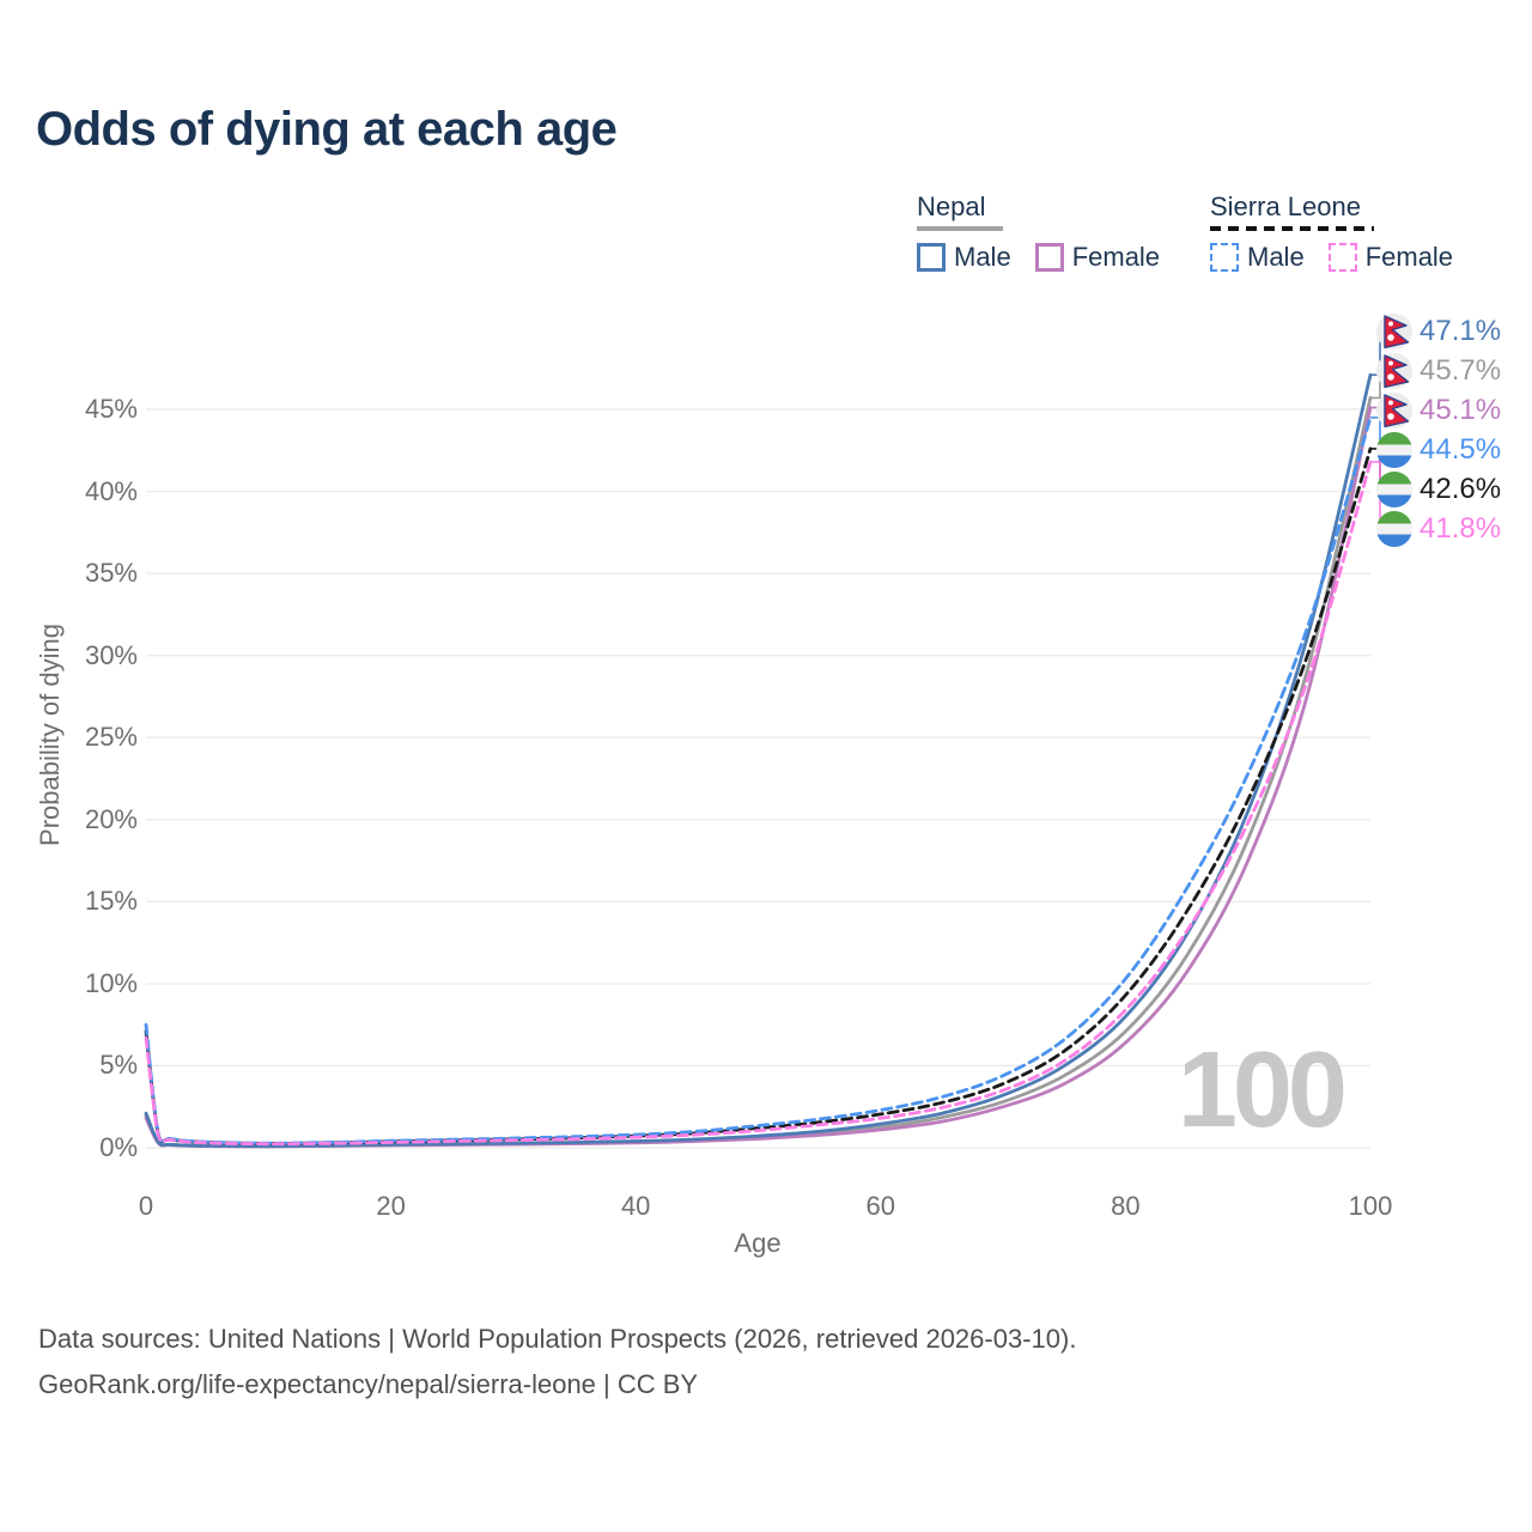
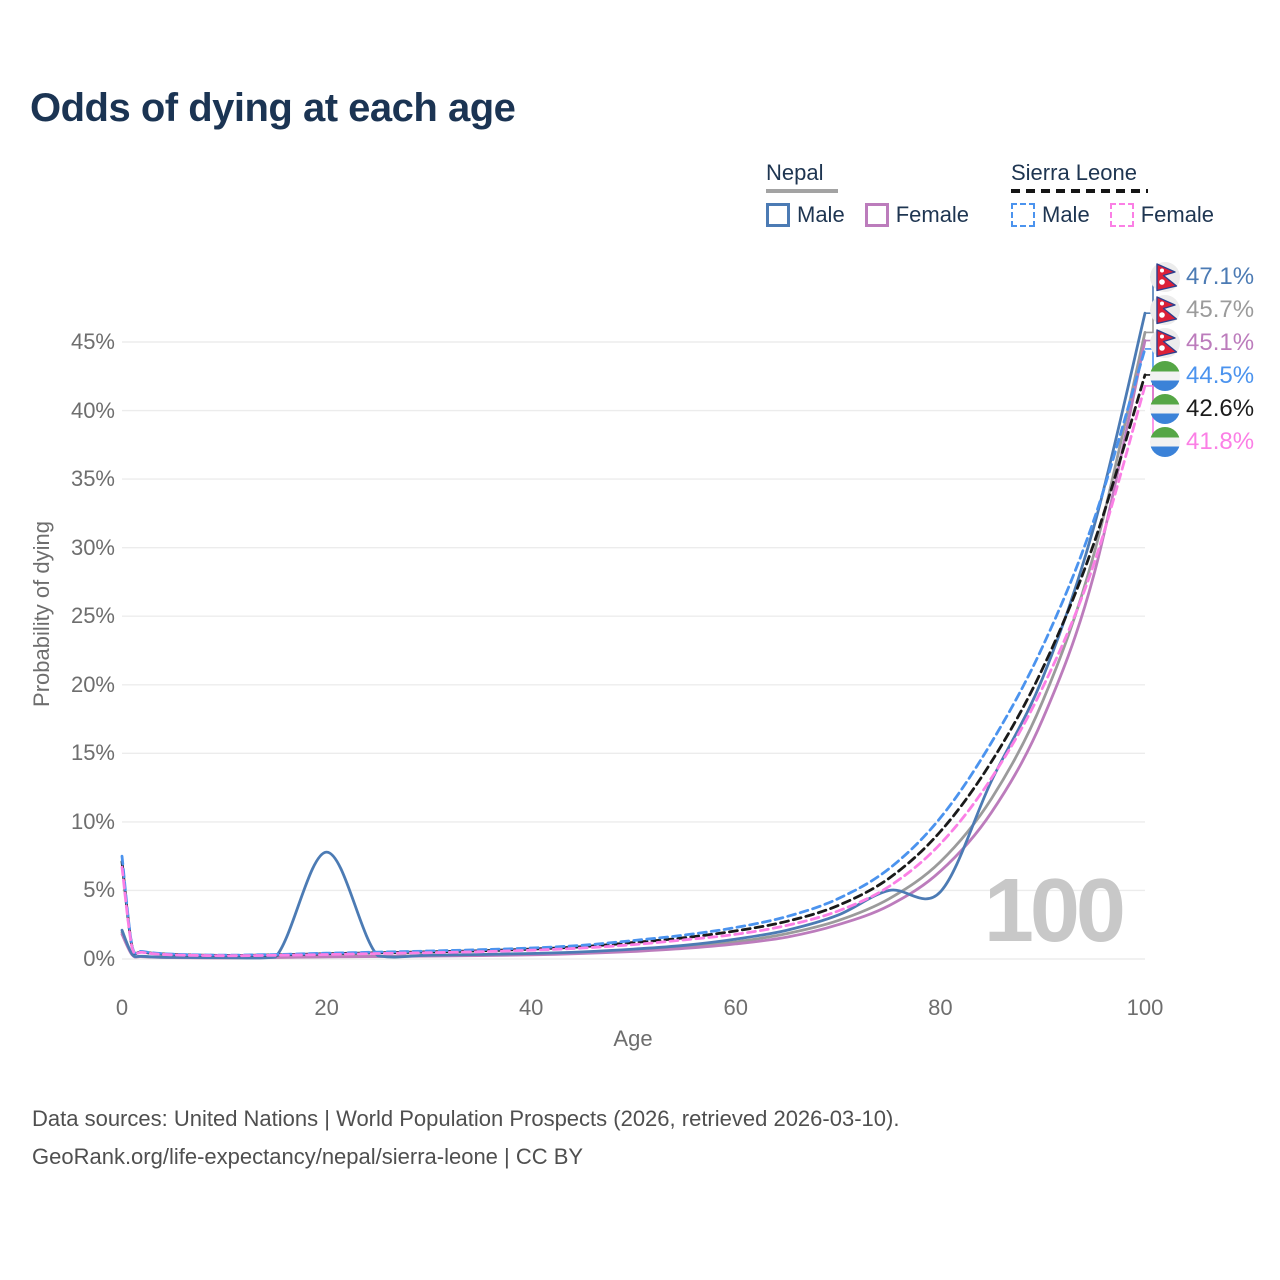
Nepal Male/20: 0.2% -> 7.8%
Nepal Male/80: 8.0% -> 4.9%
